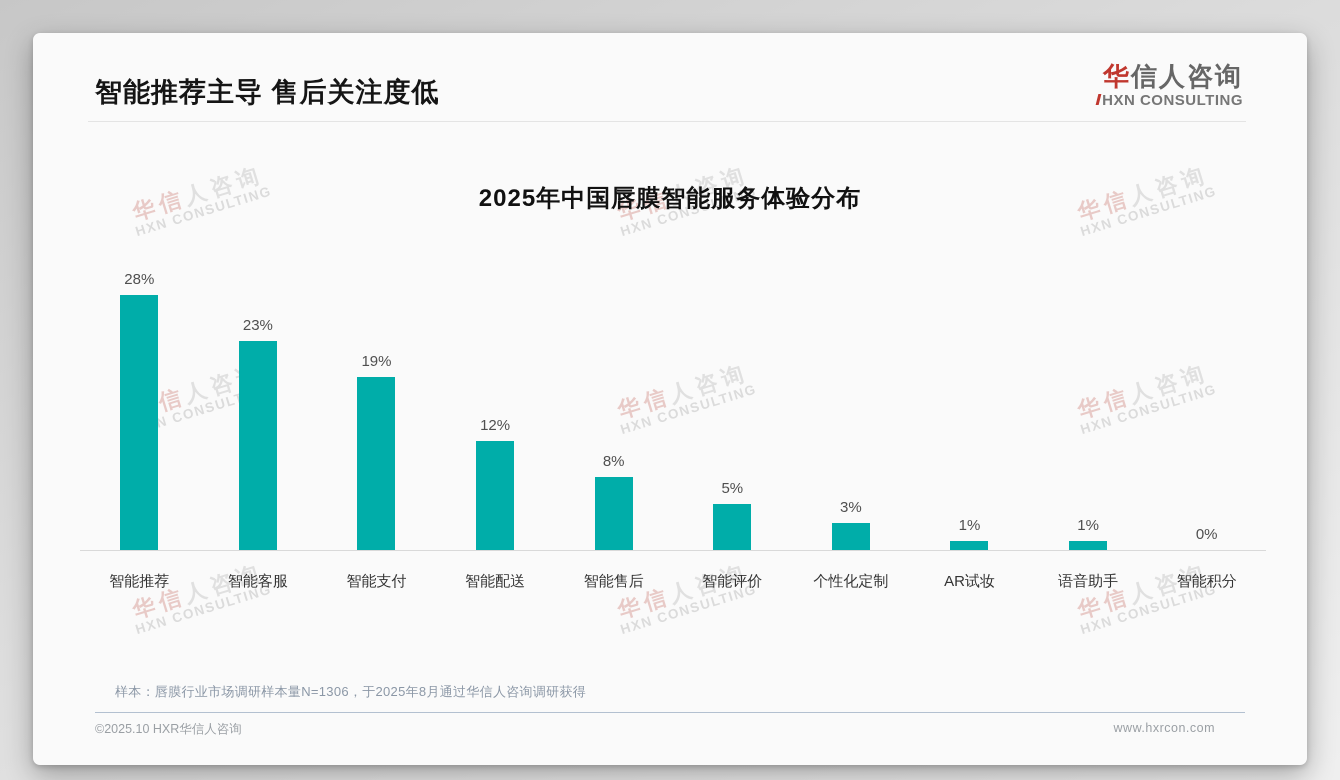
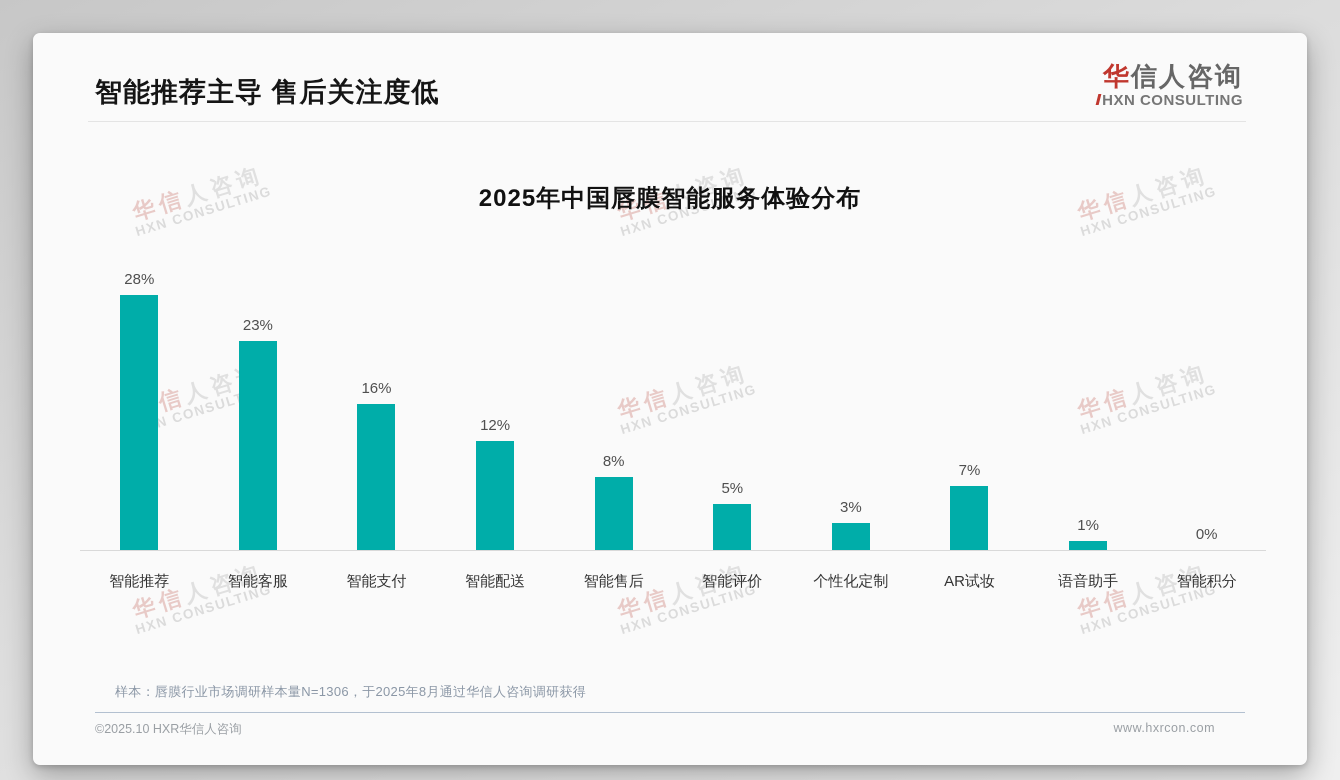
智能支付: 19% -> 16%
AR试妆: 1% -> 7%
